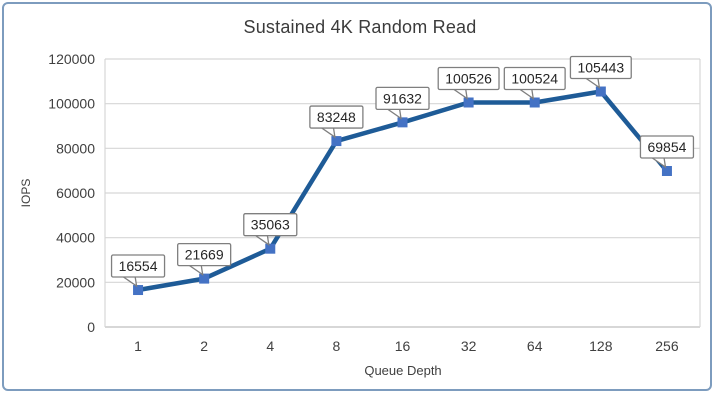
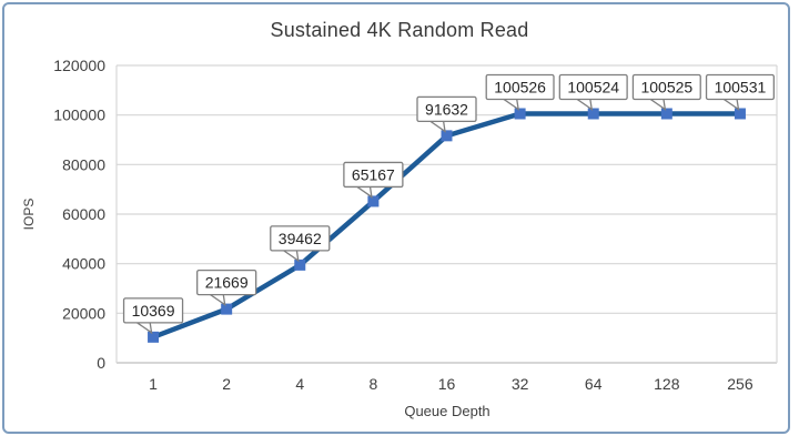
1: 16554 -> 10369
4: 35063 -> 39462
8: 83248 -> 65167
128: 105443 -> 100525
256: 69854 -> 100531
